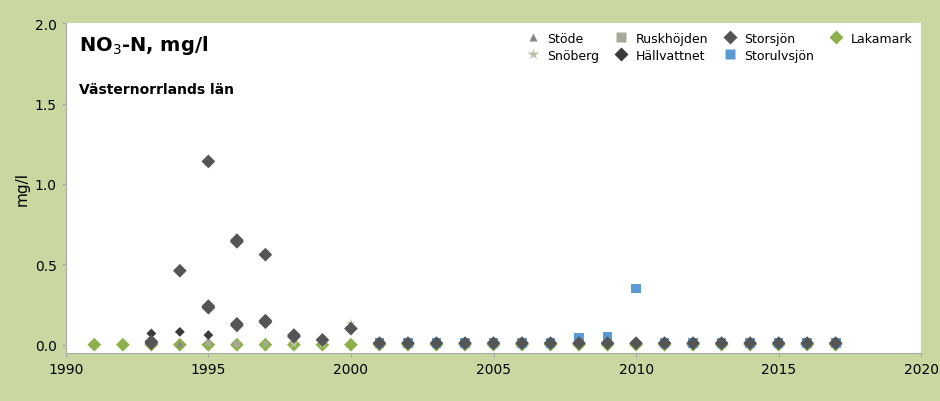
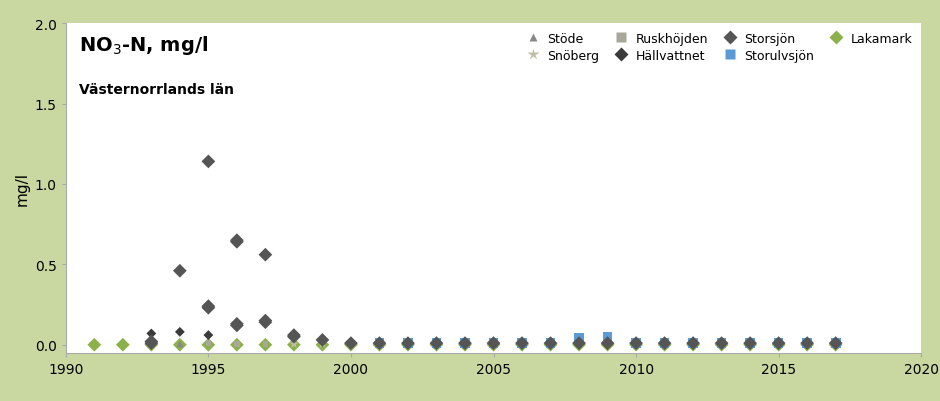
Snöberg/2000: 0.13 -> 0.01
Storsjön/2000: 0.10 -> 0.01
Storulvsjön/2010: 0.35 -> 0.01
